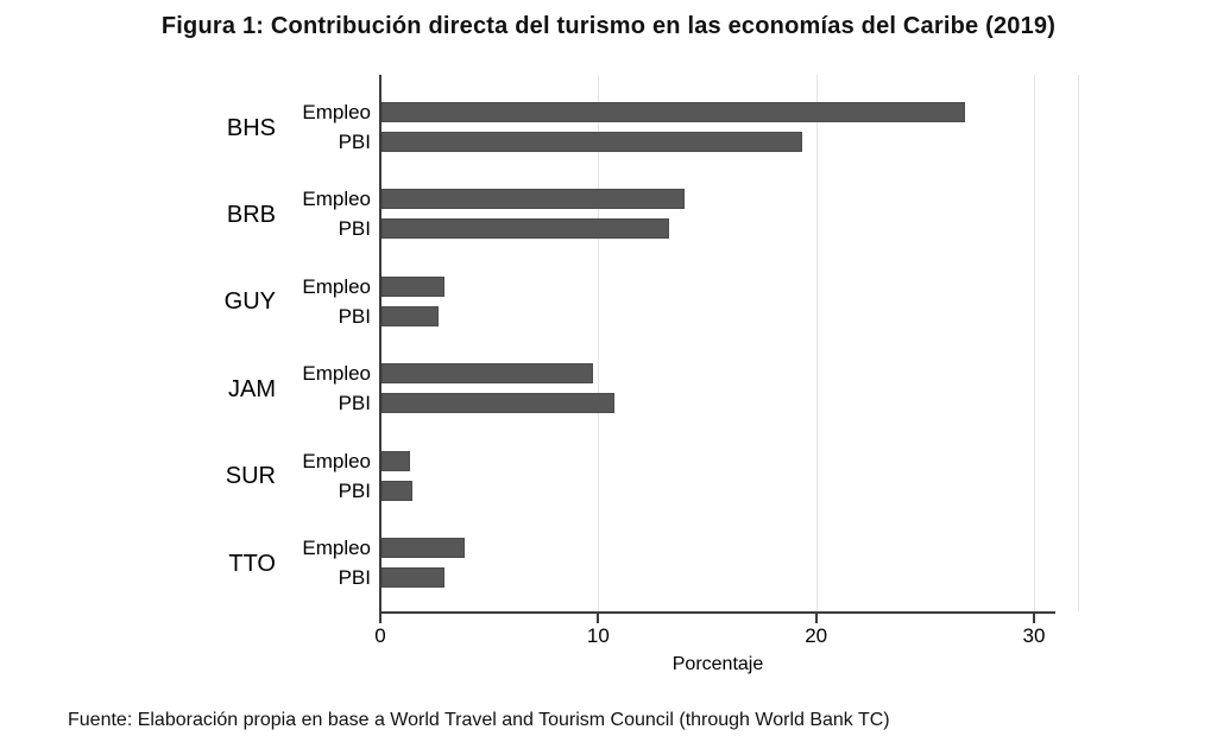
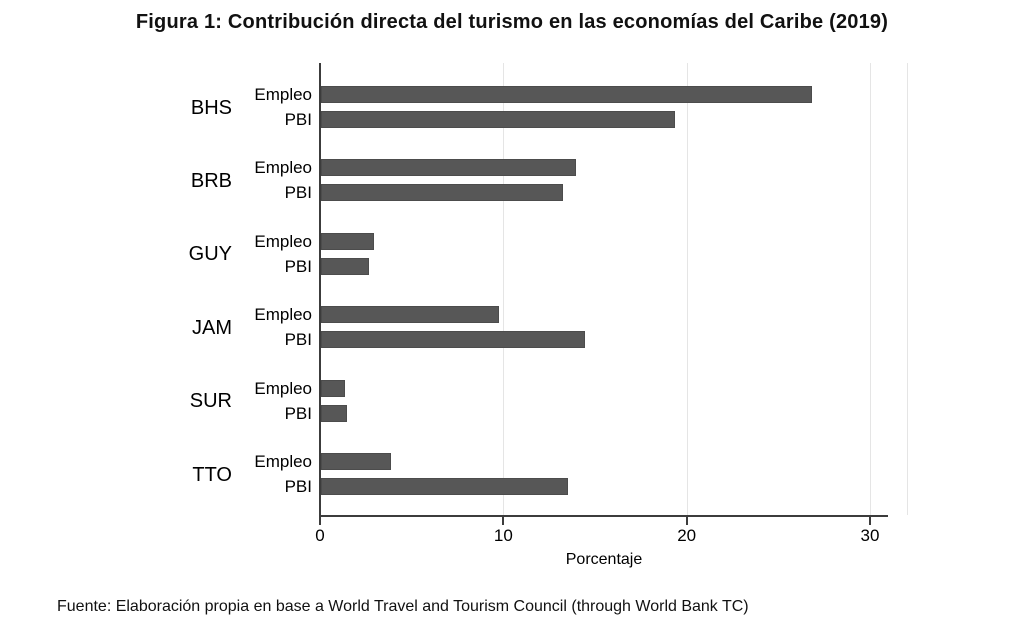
PBI/JAM: 10.7 -> 14.4
PBI/TTO: 2.9 -> 13.5
